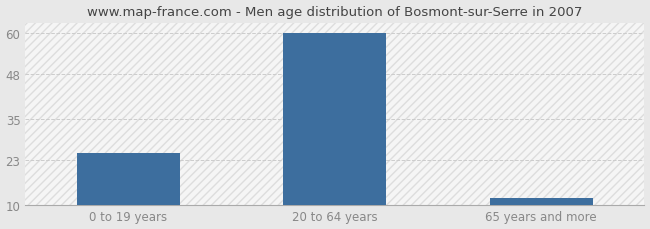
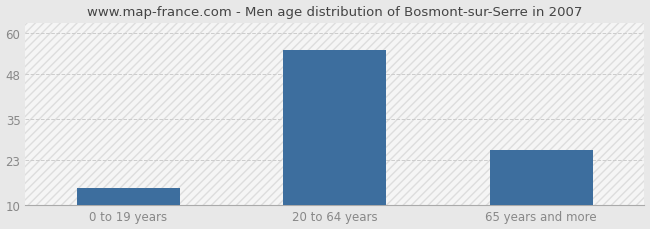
0 to 19 years: 25 -> 15
20 to 64 years: 60 -> 55
65 years and more: 12 -> 26
